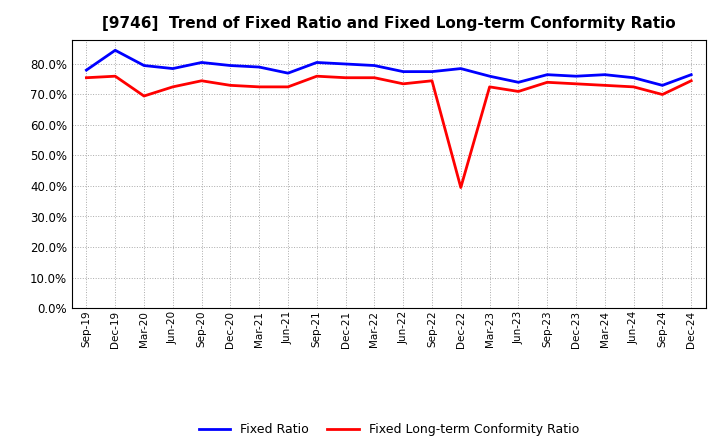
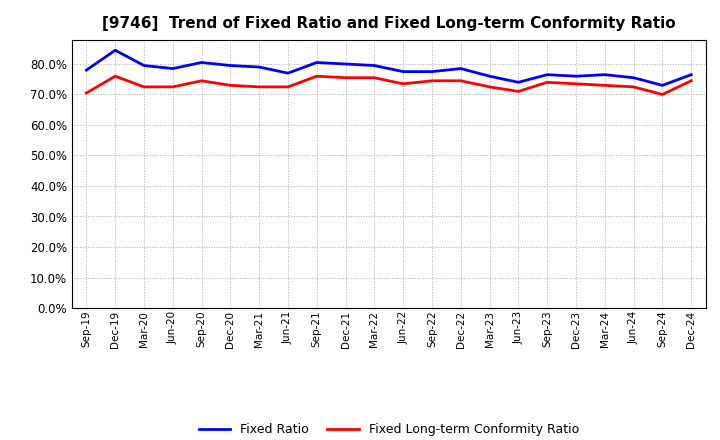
Fixed Long-term Conformity Ratio/Sep-19: 75.5% -> 70.5%
Fixed Long-term Conformity Ratio/Mar-20: 69.5% -> 72.5%
Fixed Long-term Conformity Ratio/Dec-22: 39.5% -> 74.5%
